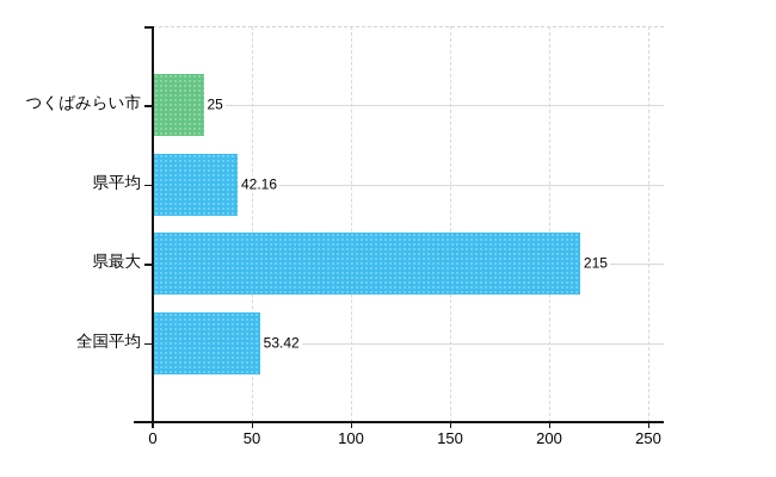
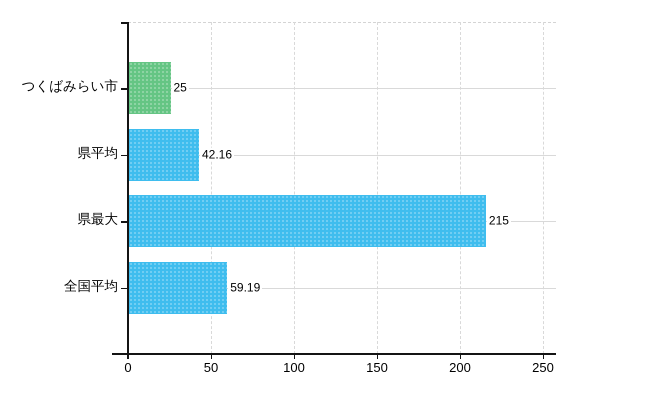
全国平均: 53.42 -> 59.19
